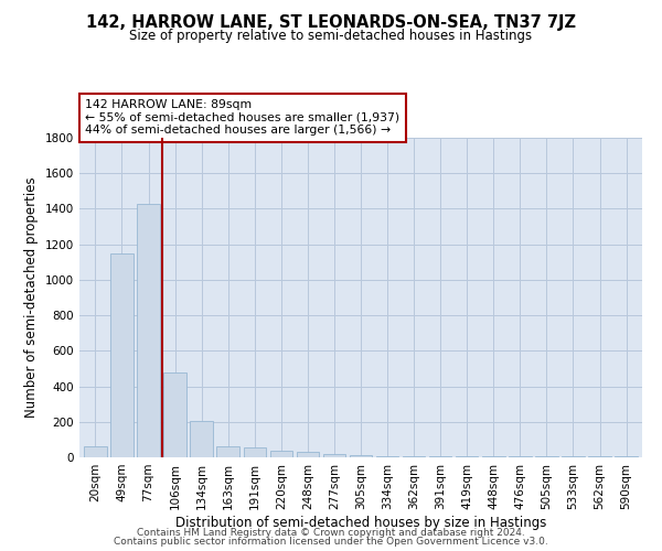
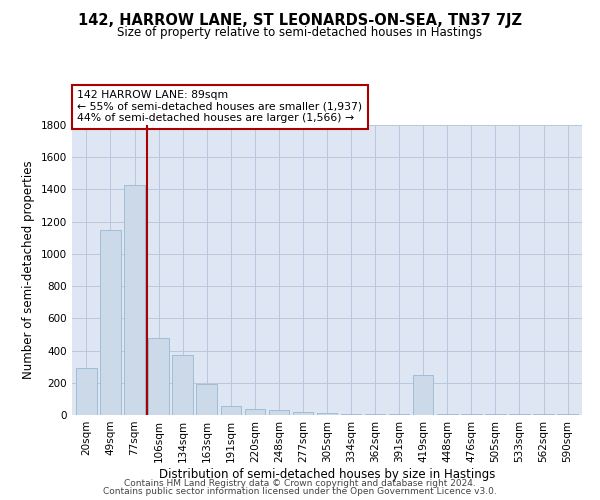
20sqm: 60 -> 290
134sqm: 200 -> 370
163sqm: 60 -> 190
419sqm: 0 -> 250
